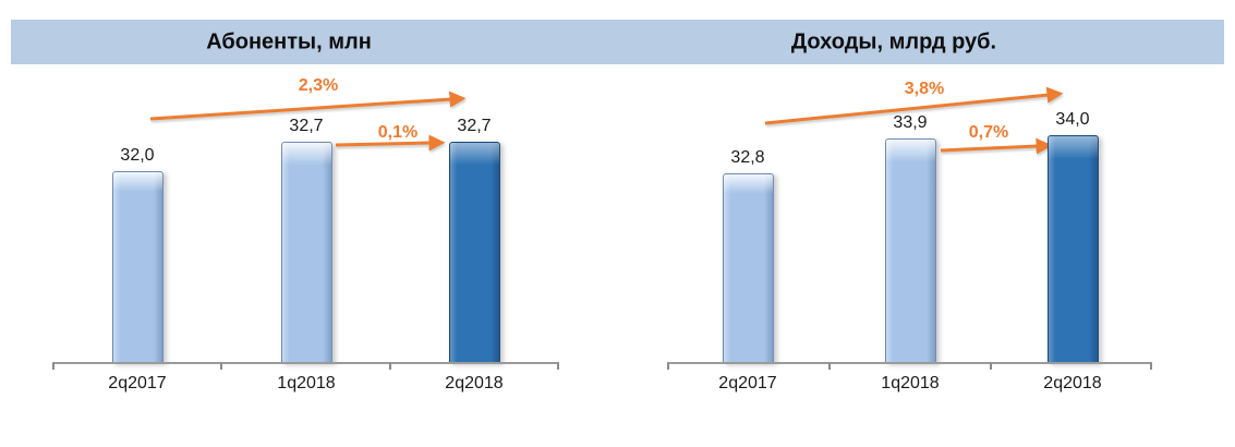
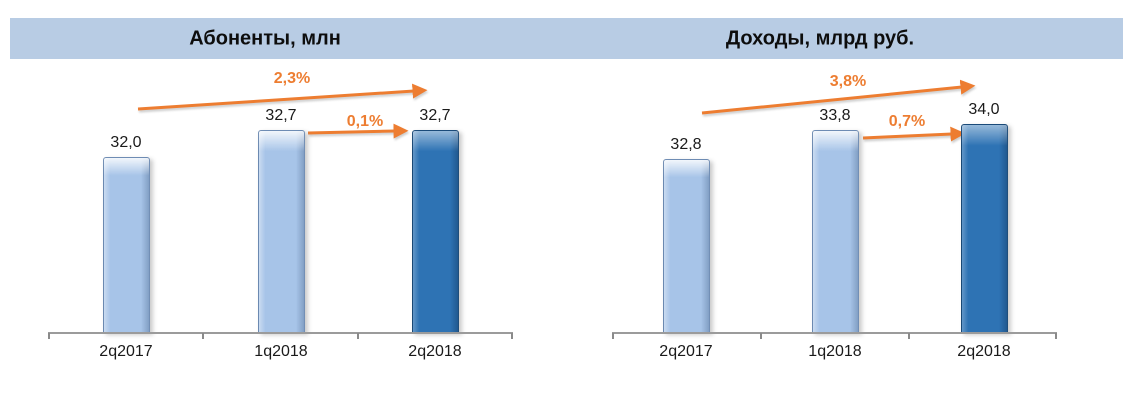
Доходы, млрд руб./1q2018: 33,9 -> 33,8
